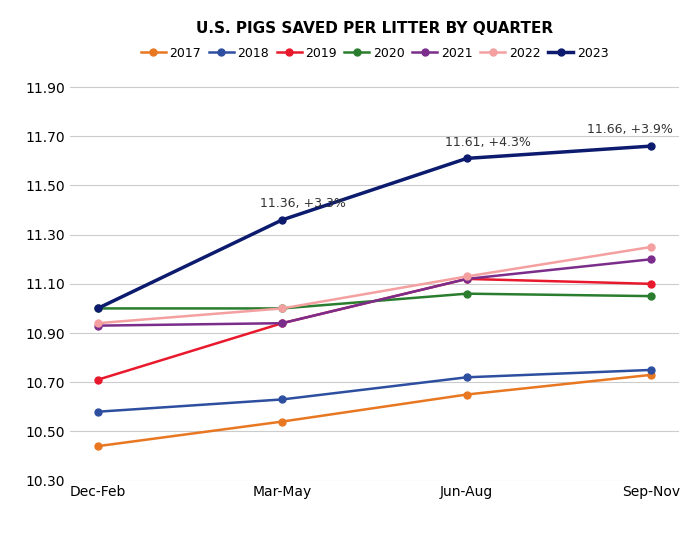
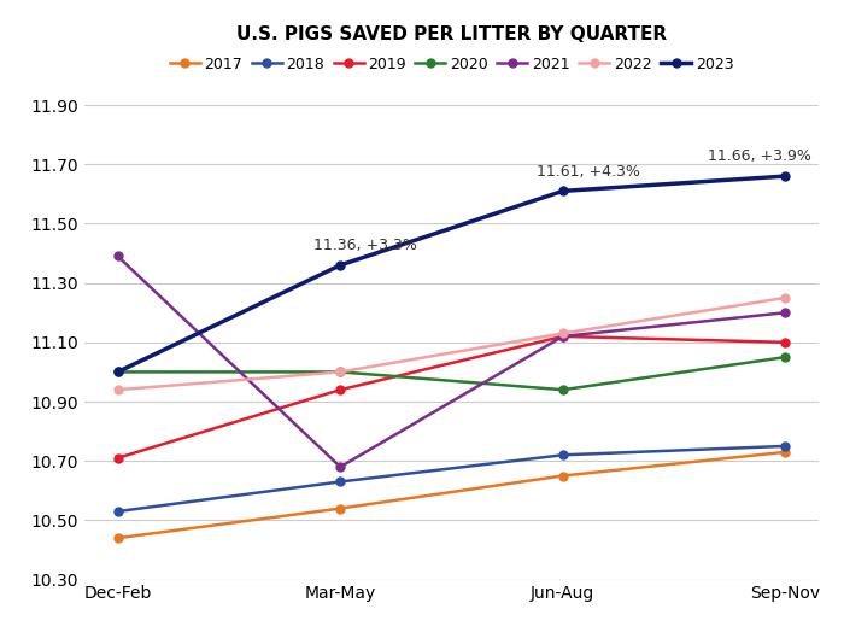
2018/Dec-Feb: 10.58 -> 10.53
2021/Dec-Feb: 10.93 -> 11.39
2021/Mar-May: 10.94 -> 10.68
2020/Jun-Aug: 11.06 -> 10.94
